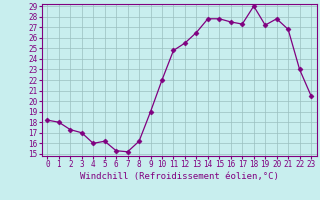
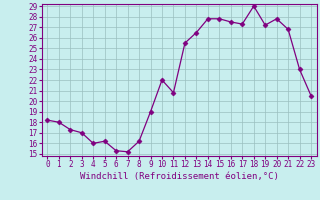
11: 24.8 -> 20.8
